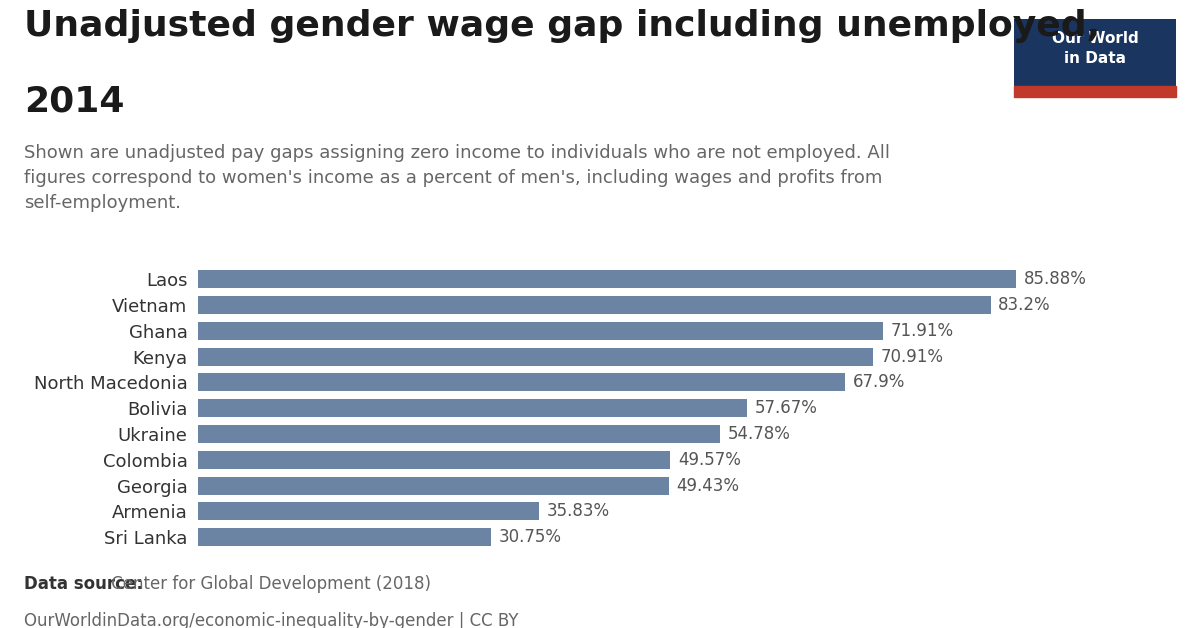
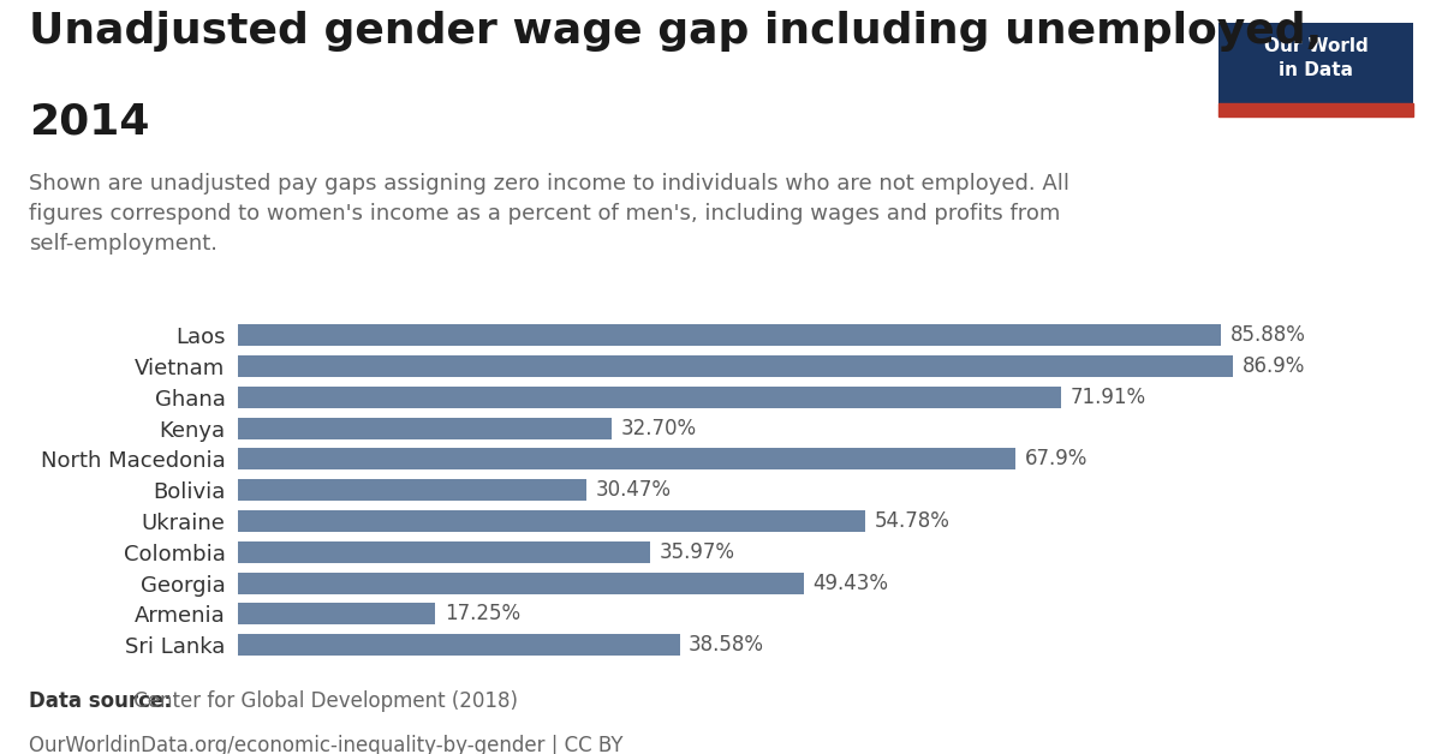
Vietnam: 83.2% -> 86.9%
Kenya: 70.91% -> 32.70%
Bolivia: 57.67% -> 30.47%
Colombia: 49.57% -> 35.97%
Armenia: 35.83% -> 17.25%
Sri Lanka: 30.75% -> 38.58%
